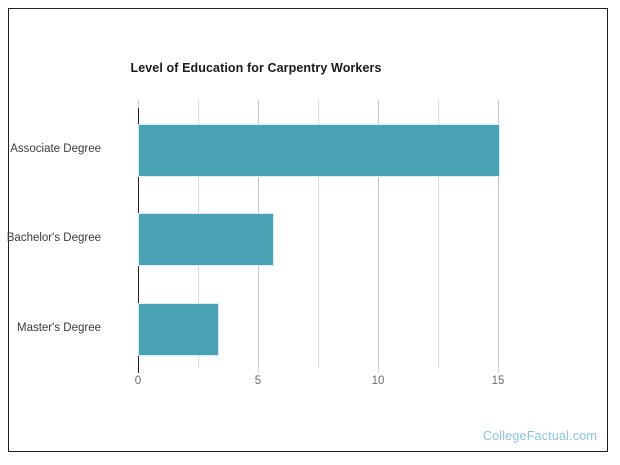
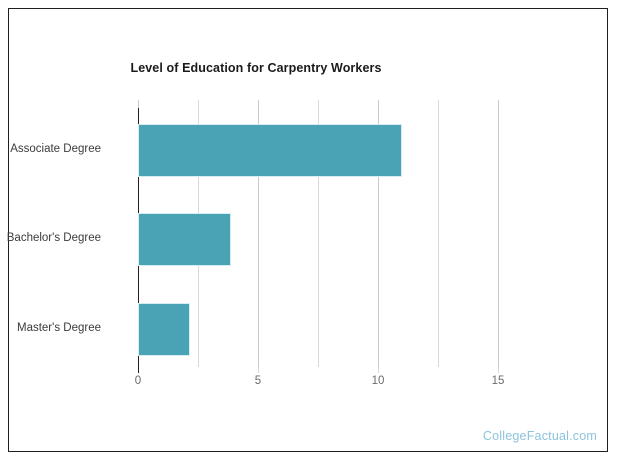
Associate Degree: 15.0 -> 10.9
Bachelor's Degree: 5.6 -> 3.8
Master's Degree: 3.3 -> 2.1
